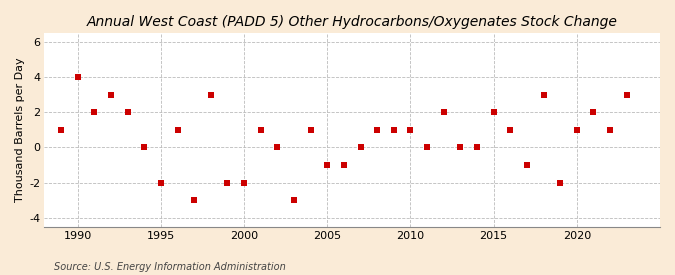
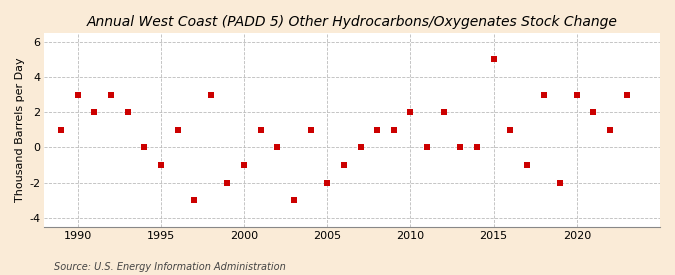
1990: 4 -> 3
1995: -2 -> -1
2000: -2 -> -1
2005: -1 -> -2
2010: 1 -> 2
2015: 2 -> 5
2020: 1 -> 3
